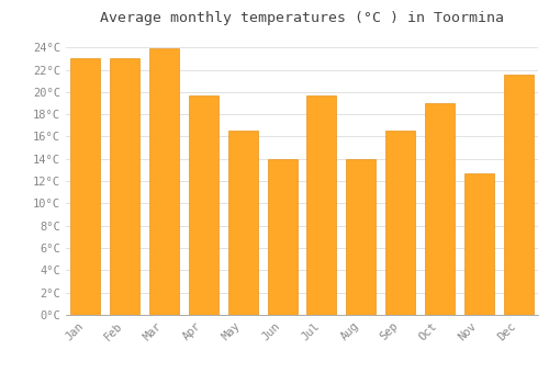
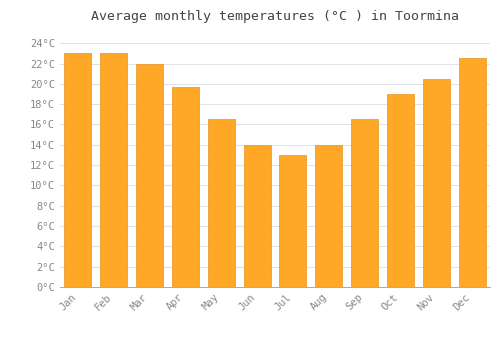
Mar: 23.9°C -> 22.0°C
Jul: 19.7°C -> 13.0°C
Nov: 12.7°C -> 20.5°C
Dec: 21.6°C -> 22.5°C
